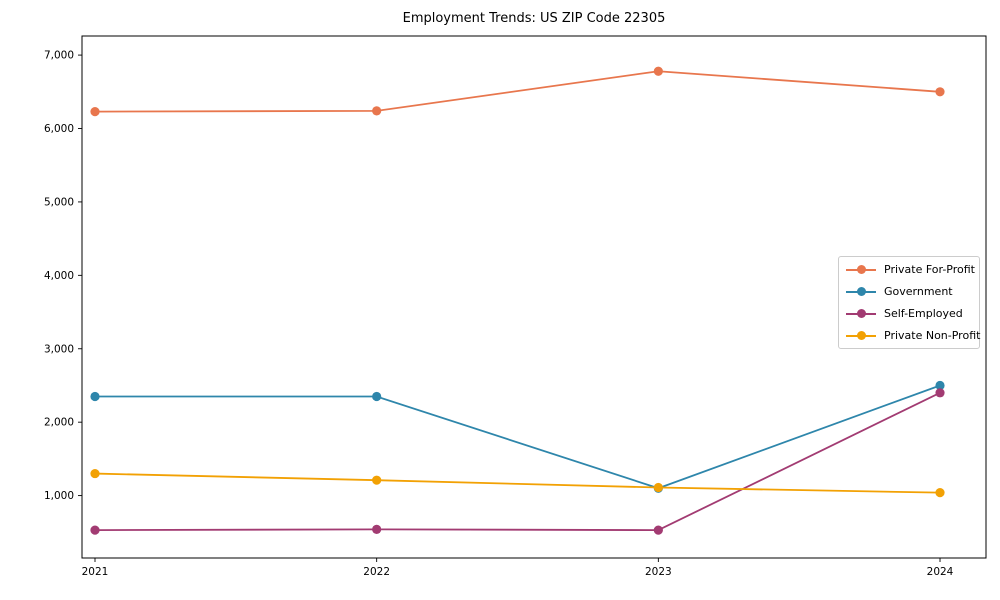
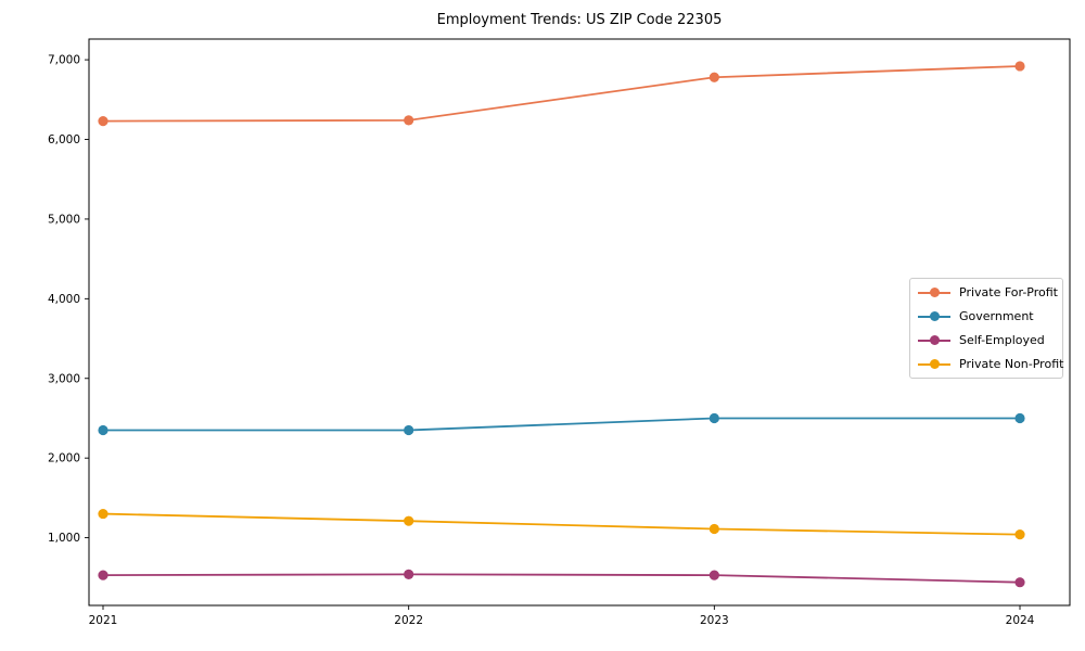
Government/2023: 1100 -> 2500
Private For-Profit/2024: 6500 -> 6900
Self-Employed/2024: 2400 -> 400
